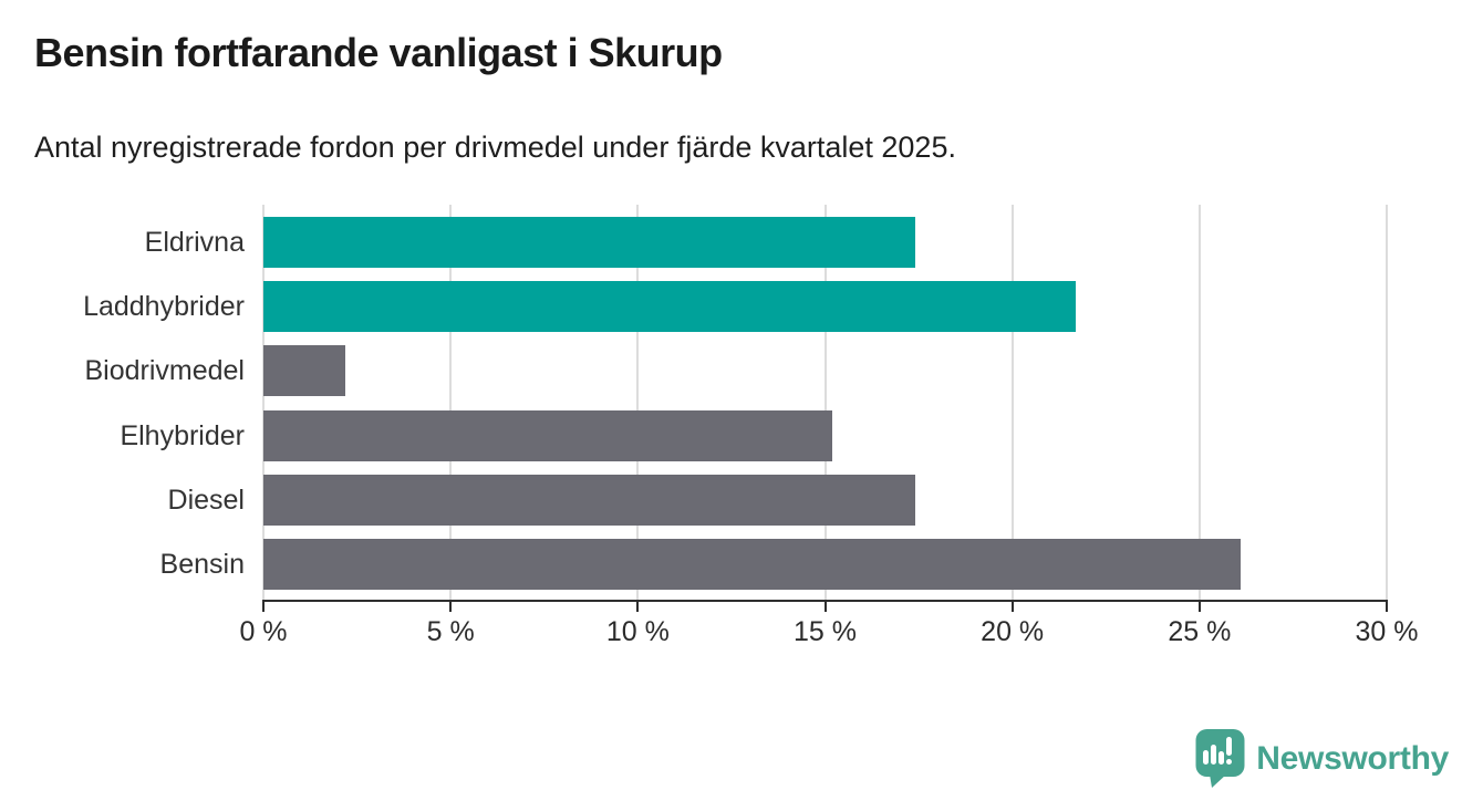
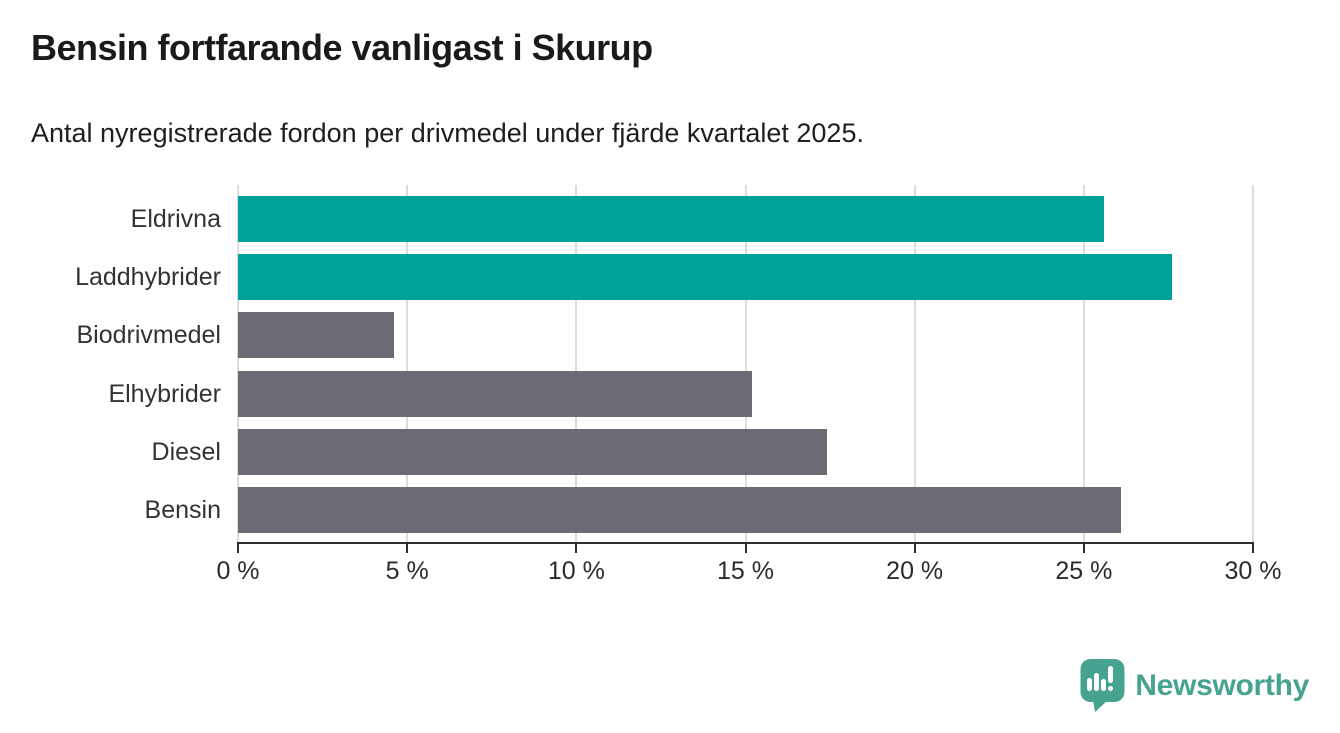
Eldrivna: 17.4% -> 25.6%
Laddhybrider: 21.7% -> 27.6%
Biodrivmedel: 2.2% -> 4.6%
